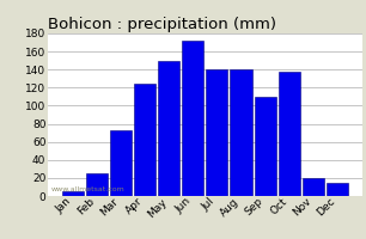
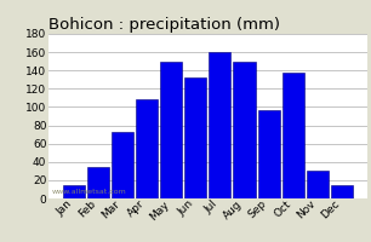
Jan: 5 -> 14
Feb: 25 -> 34
Apr: 125 -> 108
Jun: 172 -> 132
Jul: 140 -> 160
Aug: 140 -> 150
Sep: 110 -> 96
Nov: 20 -> 30
